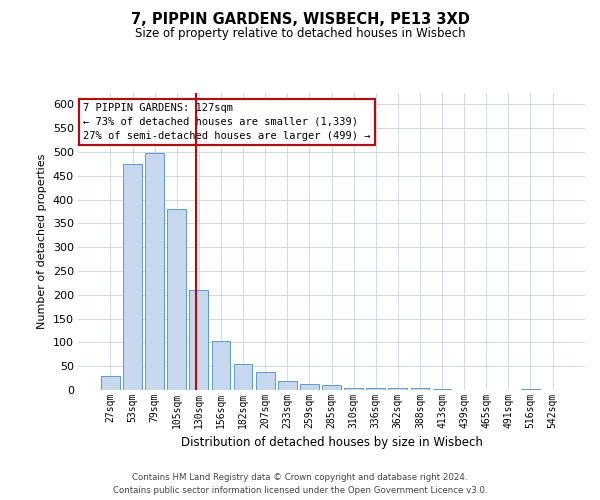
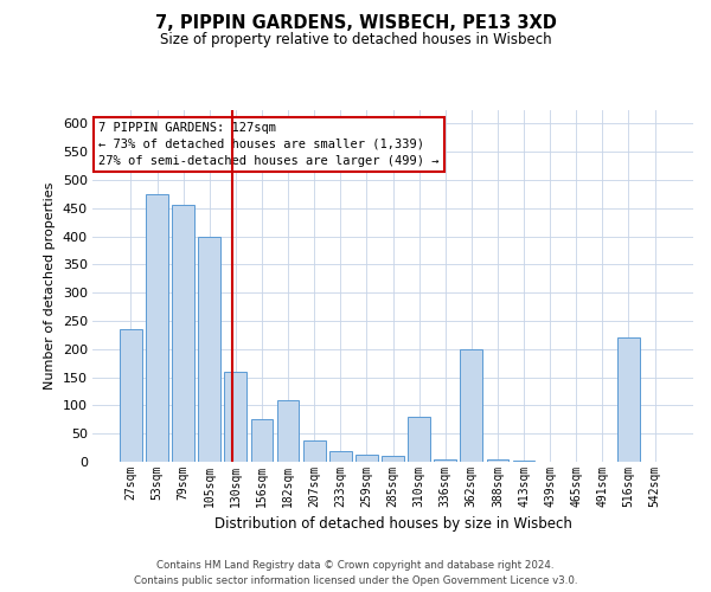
27sqm: 30 -> 235
79sqm: 497 -> 455
105sqm: 380 -> 400
130sqm: 210 -> 160
156sqm: 103 -> 75
182sqm: 55 -> 110
310sqm: 5 -> 80
362sqm: 4 -> 200
516sqm: 3 -> 220
